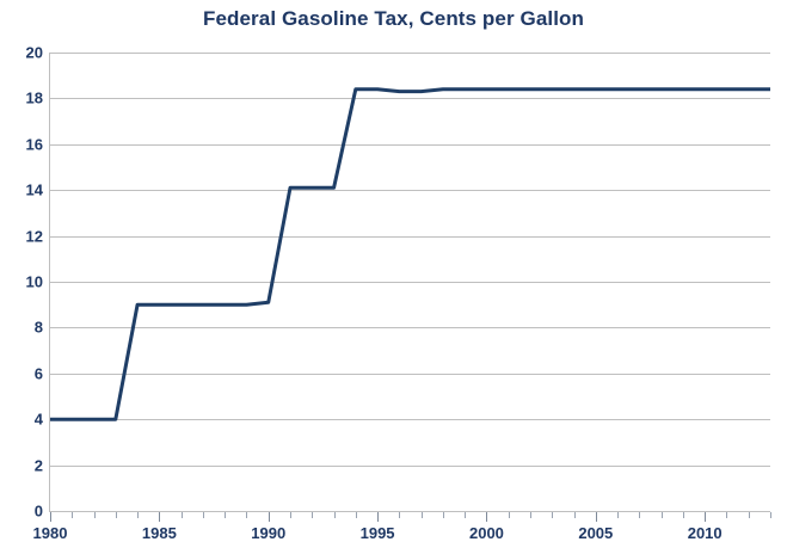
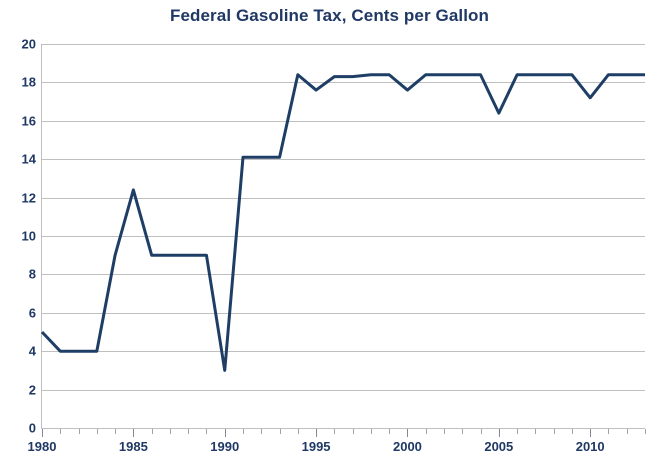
1980: 4.0 -> 5.0
1985: 9.0 -> 12.4
1990: 9.1 -> 3.0
1995: 18.4 -> 17.6
2000: 18.4 -> 17.6
2005: 18.4 -> 16.4
2010: 18.4 -> 17.2
